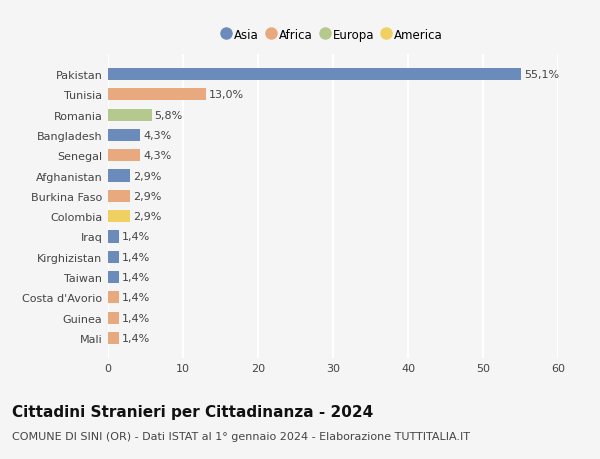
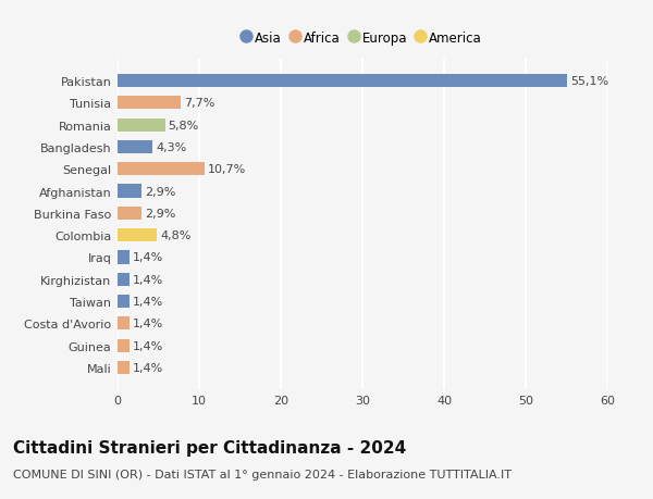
Tunisia: 13,0% -> 7,7%
Senegal: 4,3% -> 10,7%
Colombia: 2,9% -> 4,8%
